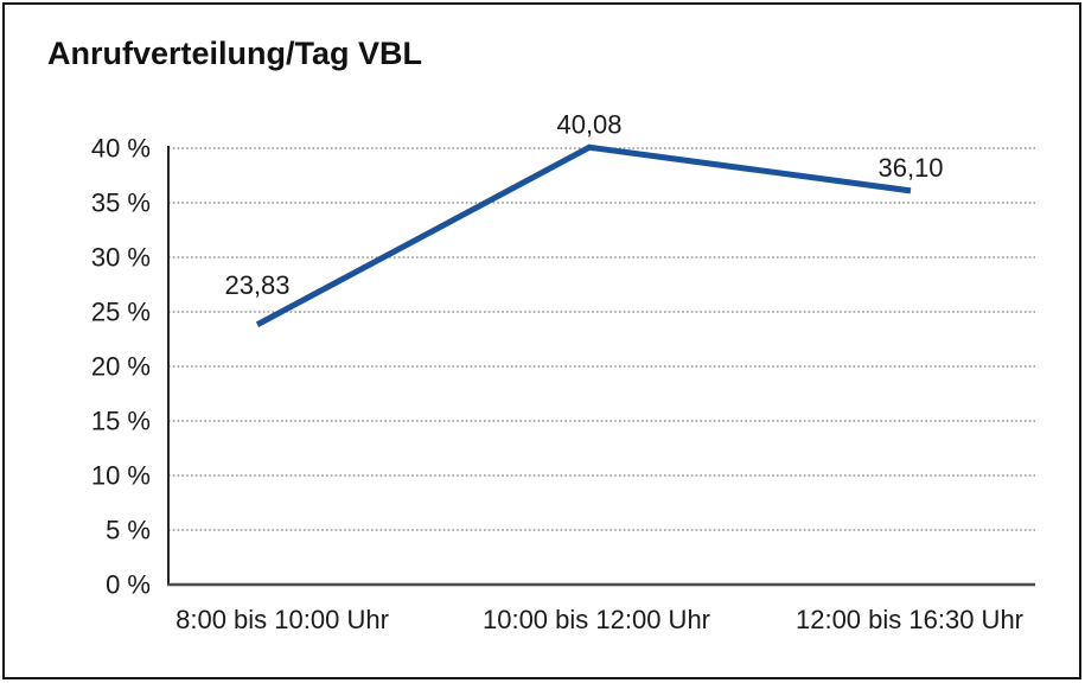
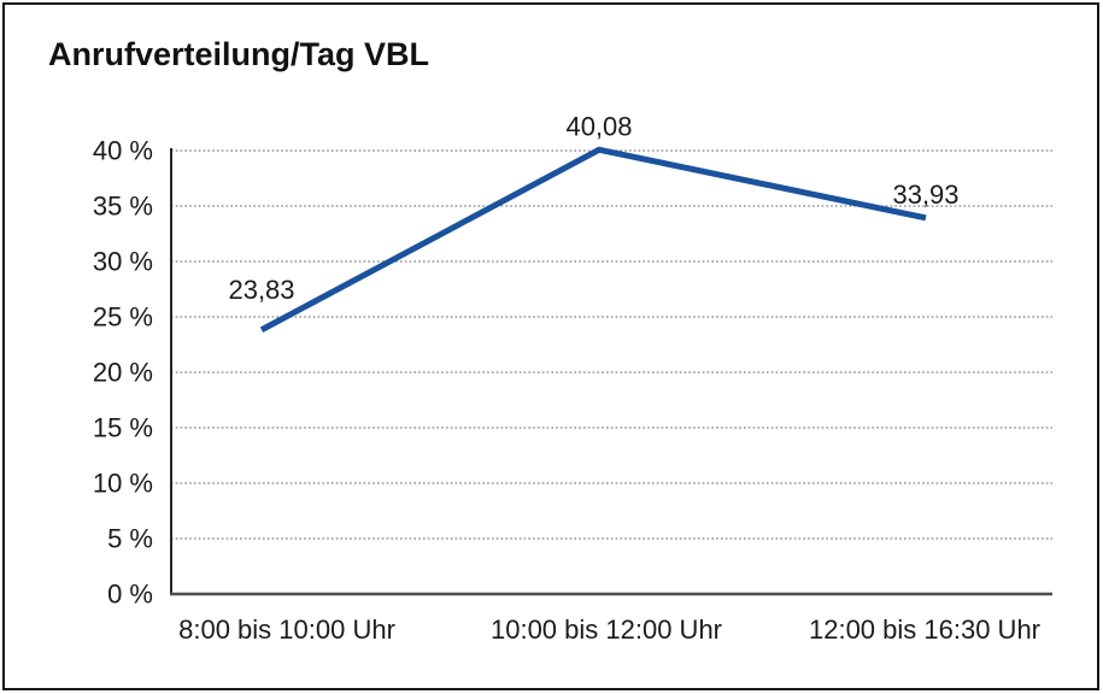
12:00 bis 16:30 Uhr: 36,10 -> 33,93
